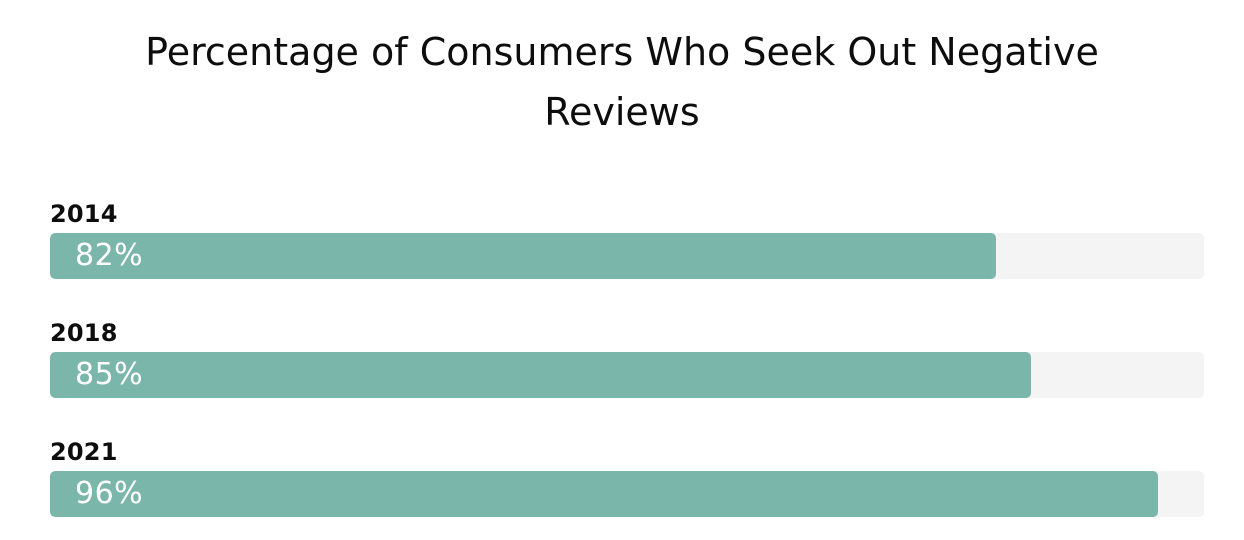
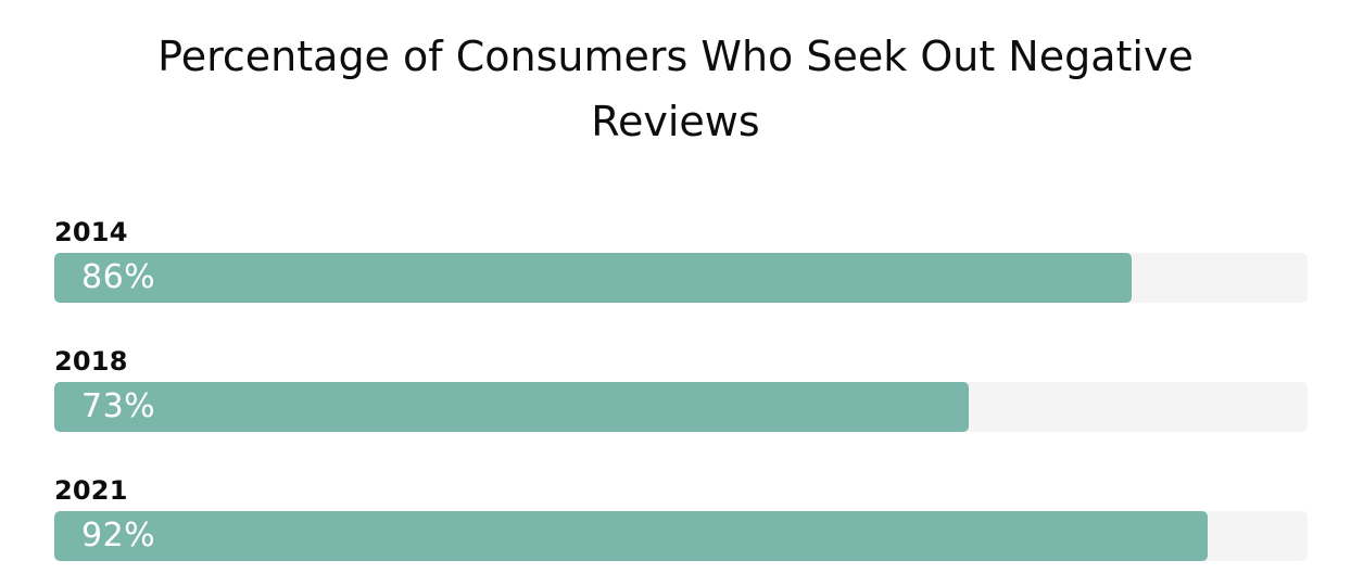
2014: 82% -> 86%
2018: 85% -> 73%
2021: 96% -> 92%
